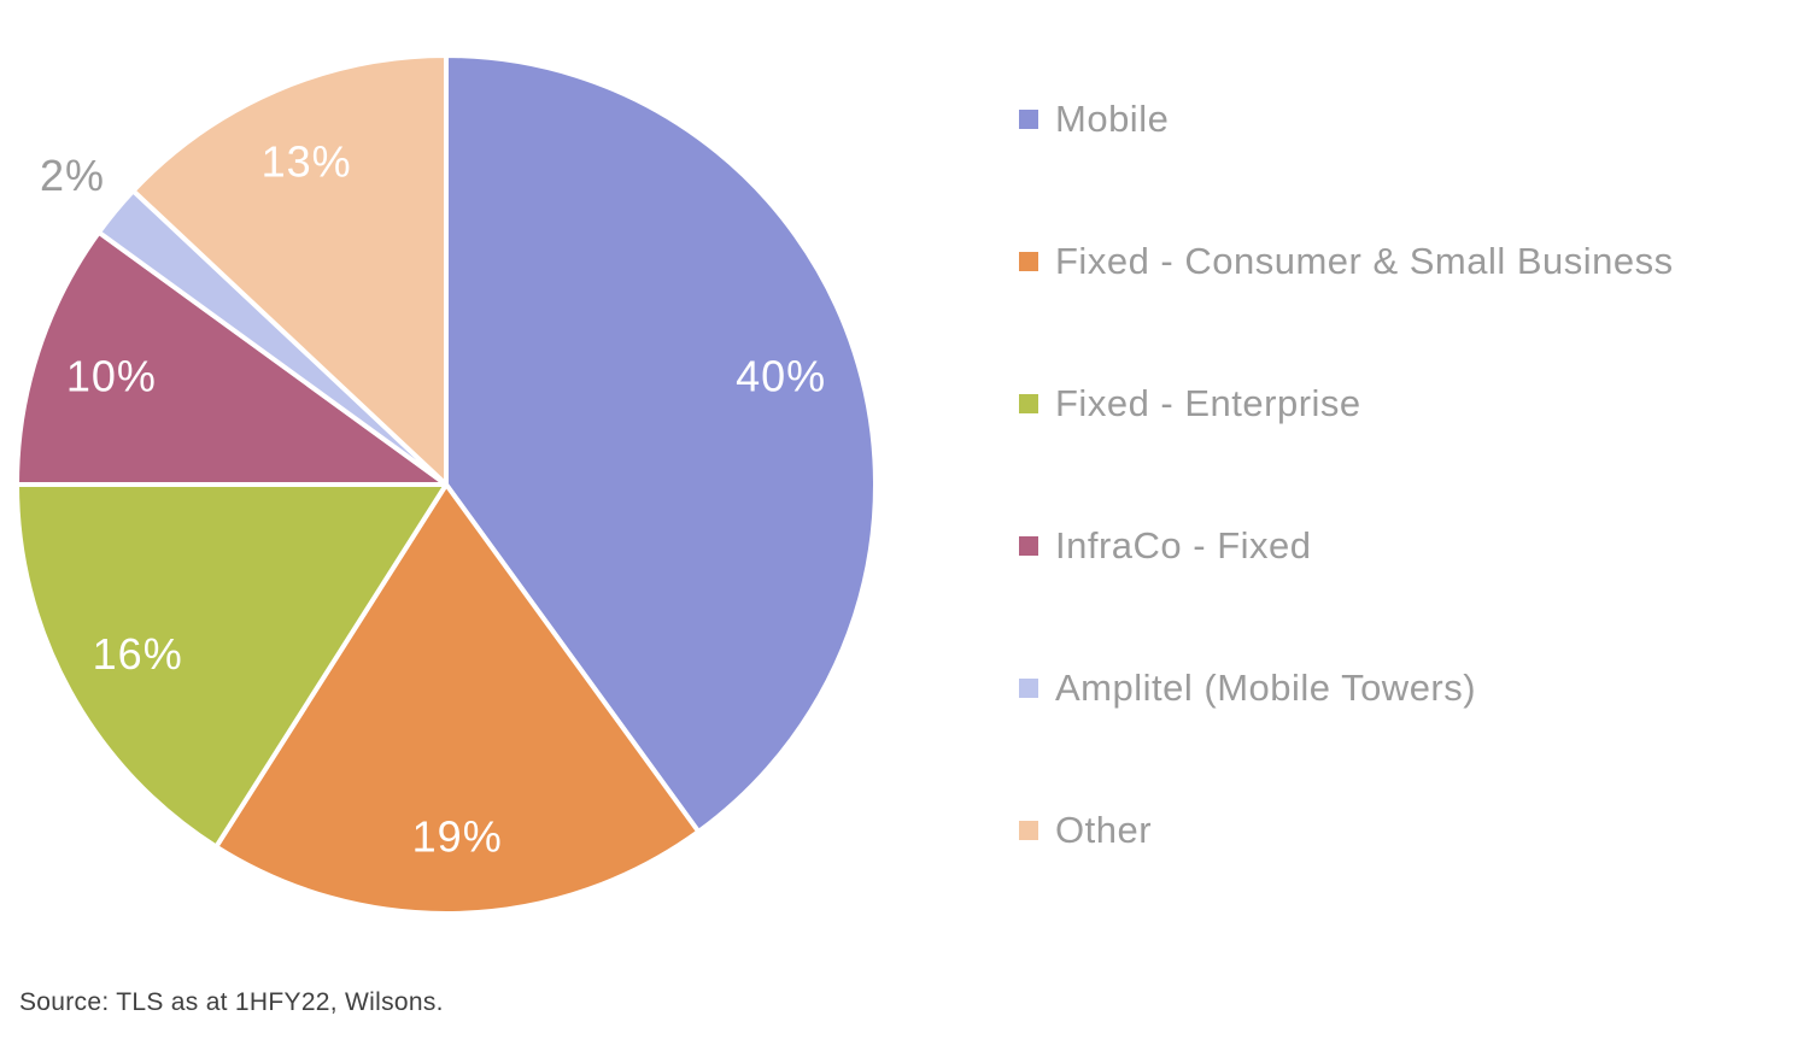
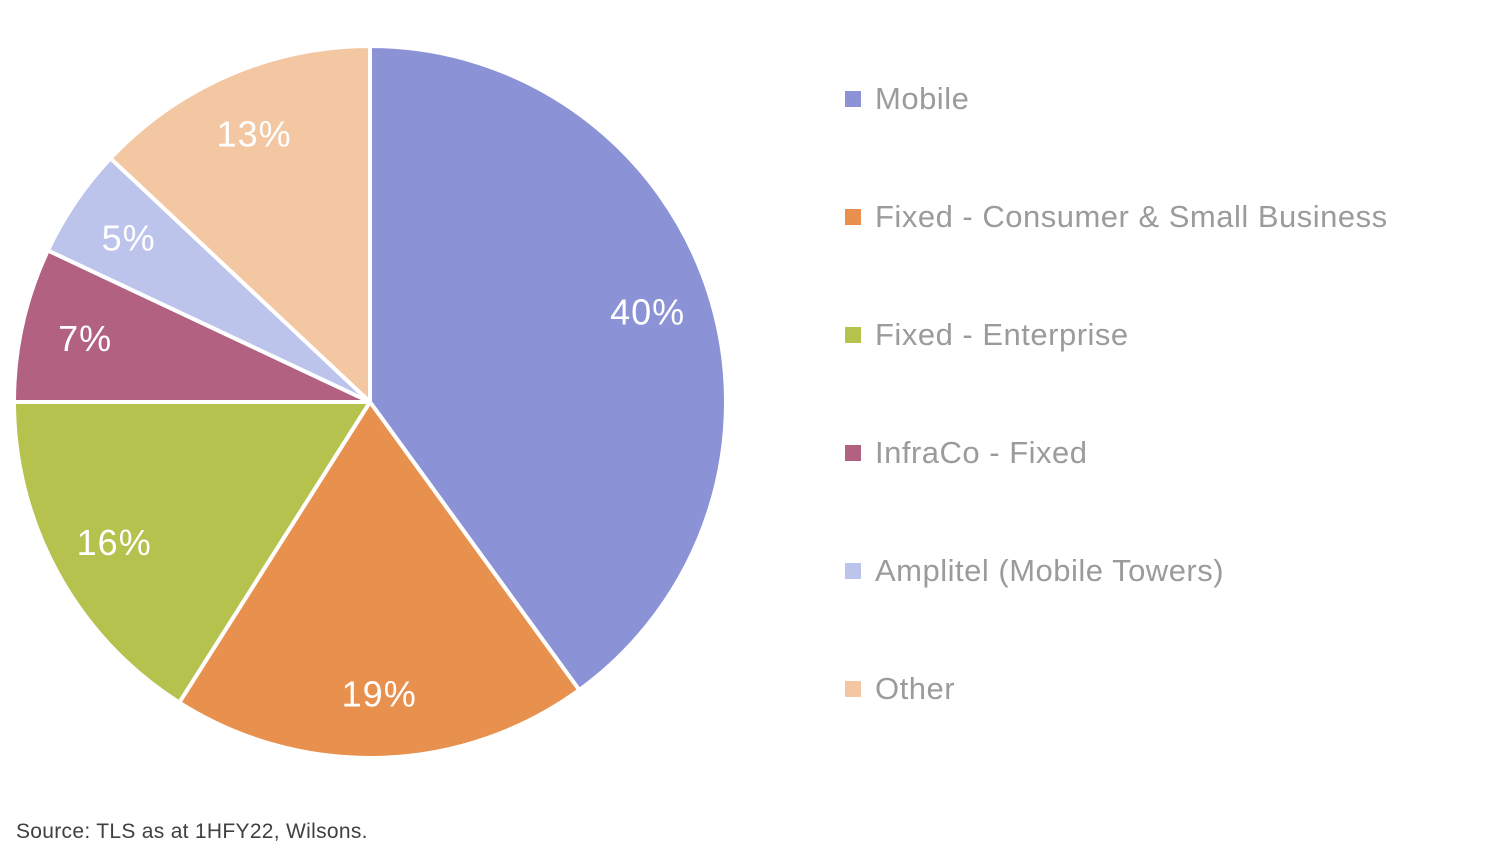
InfraCo - Fixed: 10% -> 7%
Amplitel (Mobile Towers): 2% -> 5%
